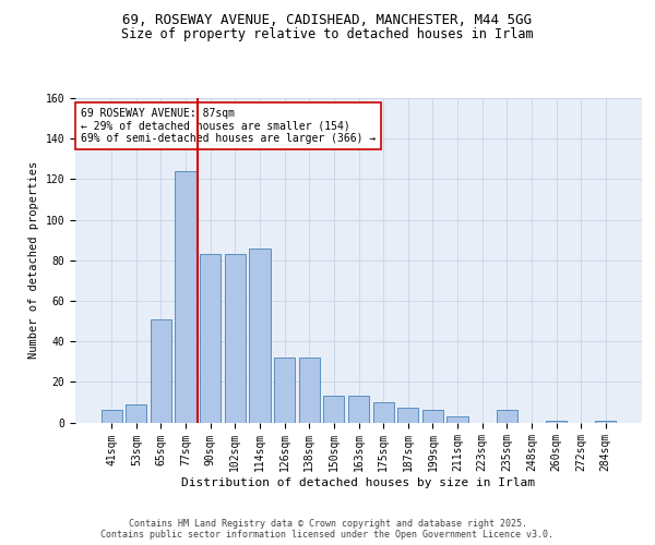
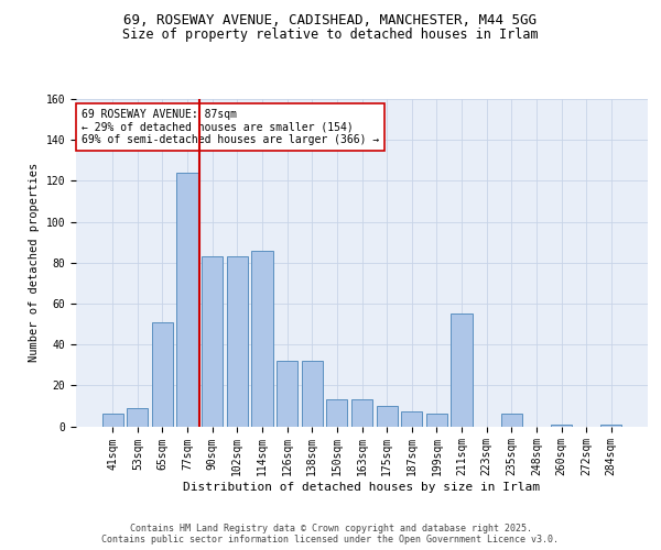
211sqm: 3 -> 55
